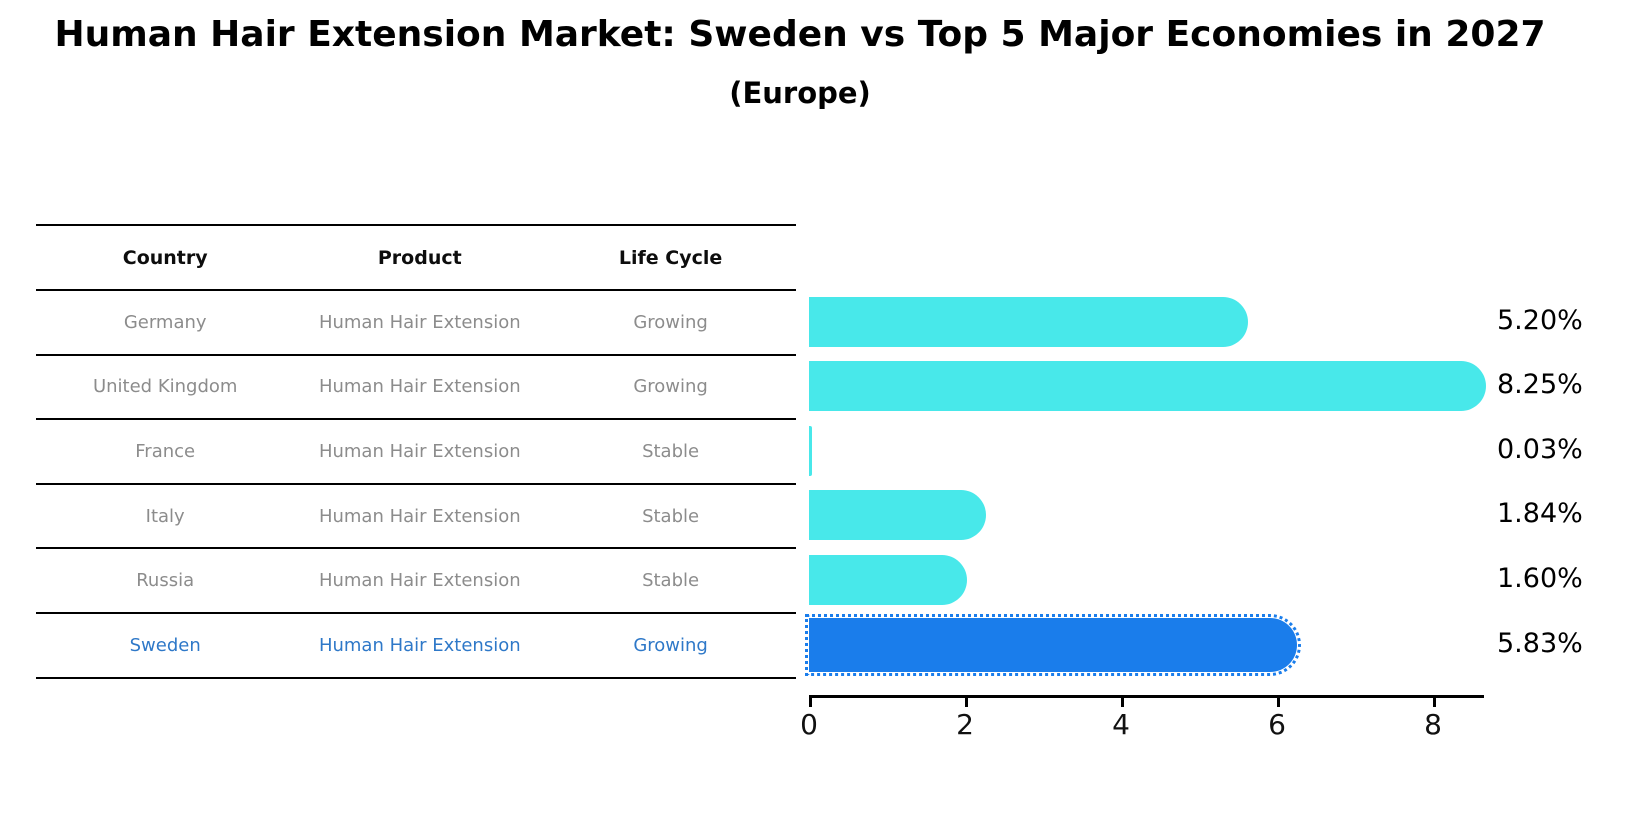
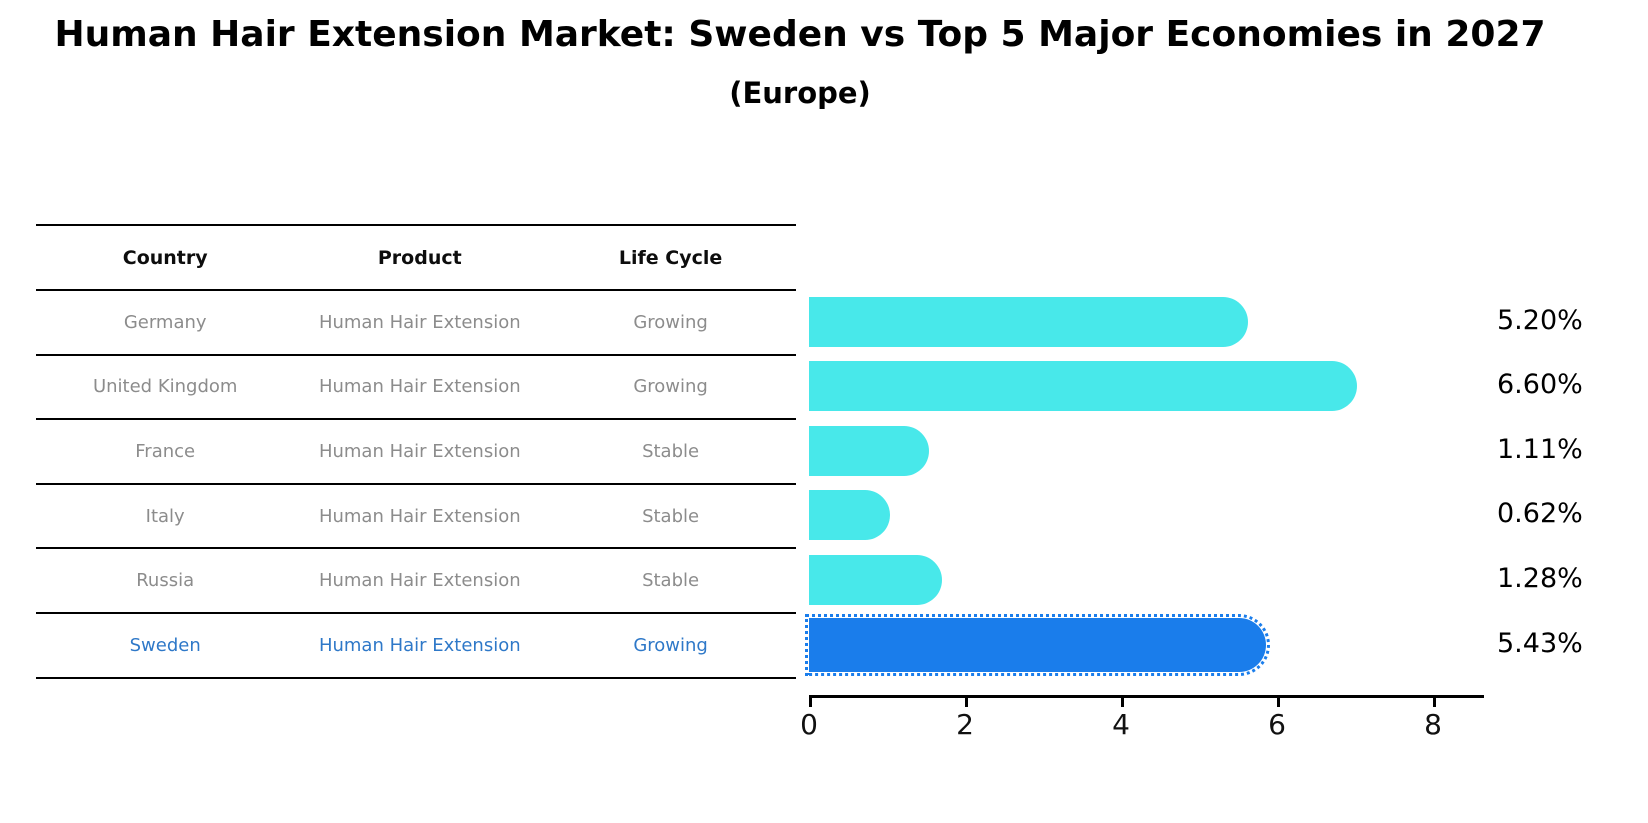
United Kingdom: 8.25% -> 6.60%
France: 0.03% -> 1.11%
Italy: 1.84% -> 0.62%
Russia: 1.60% -> 1.28%
Sweden: 5.83% -> 5.43%
